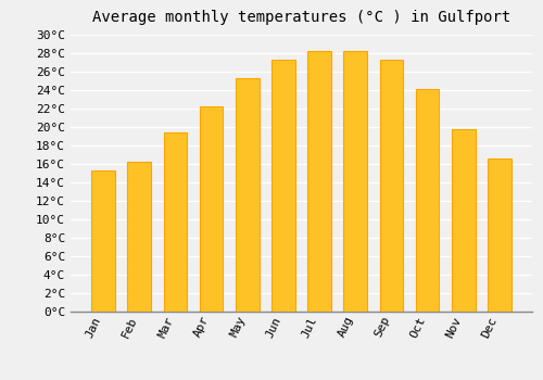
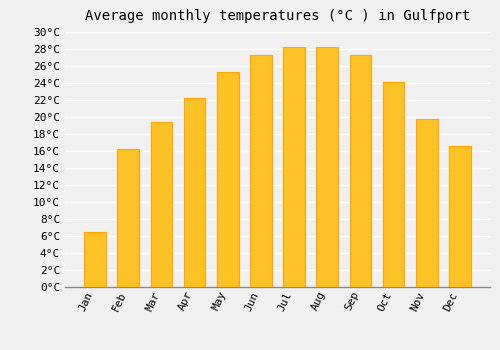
Jan: 15.3°C -> 6.4°C
